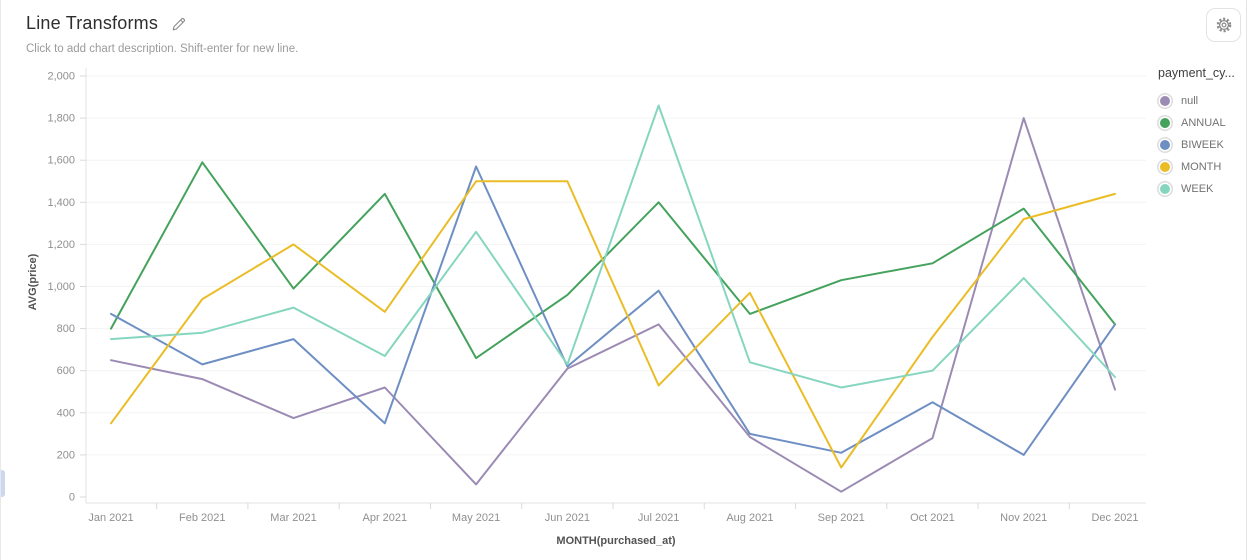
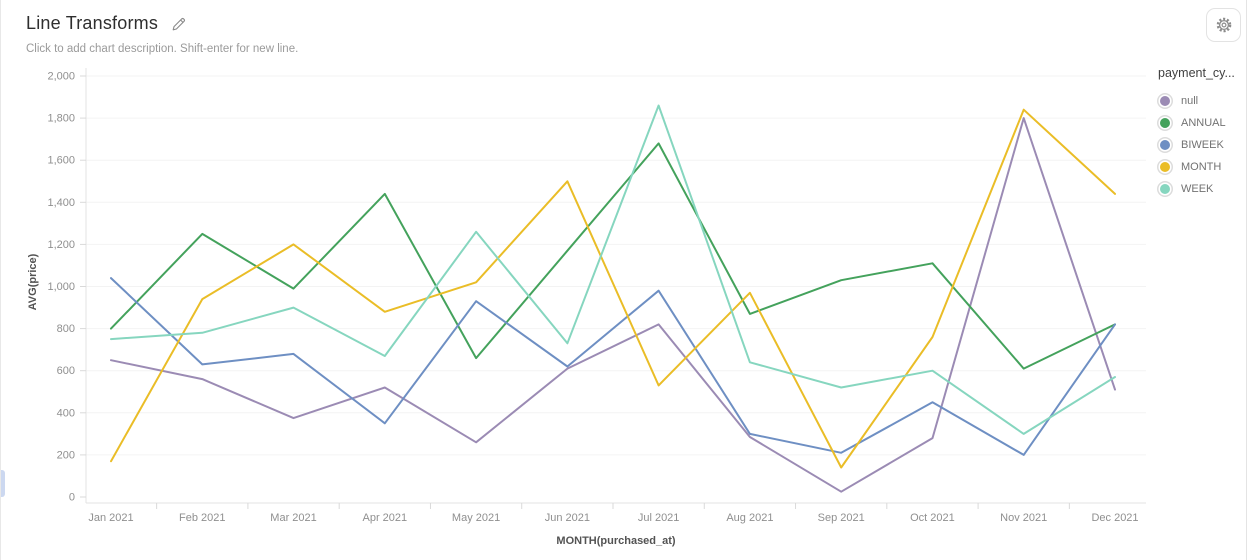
BIWEEK/Jan 2021: 870 -> 1040
MONTH/Jan 2021: 350 -> 170
ANNUAL/Feb 2021: 1590 -> 1250
BIWEEK/Mar 2021: 750 -> 680
null/May 2021: 60 -> 260
BIWEEK/May 2021: 1570 -> 930
MONTH/May 2021: 1500 -> 1020
ANNUAL/Jun 2021: 960 -> 1170
WEEK/Jun 2021: 630 -> 730
ANNUAL/Jul 2021: 1400 -> 1680
ANNUAL/Nov 2021: 1370 -> 610
MONTH/Nov 2021: 1320 -> 1840
WEEK/Nov 2021: 1040 -> 300
